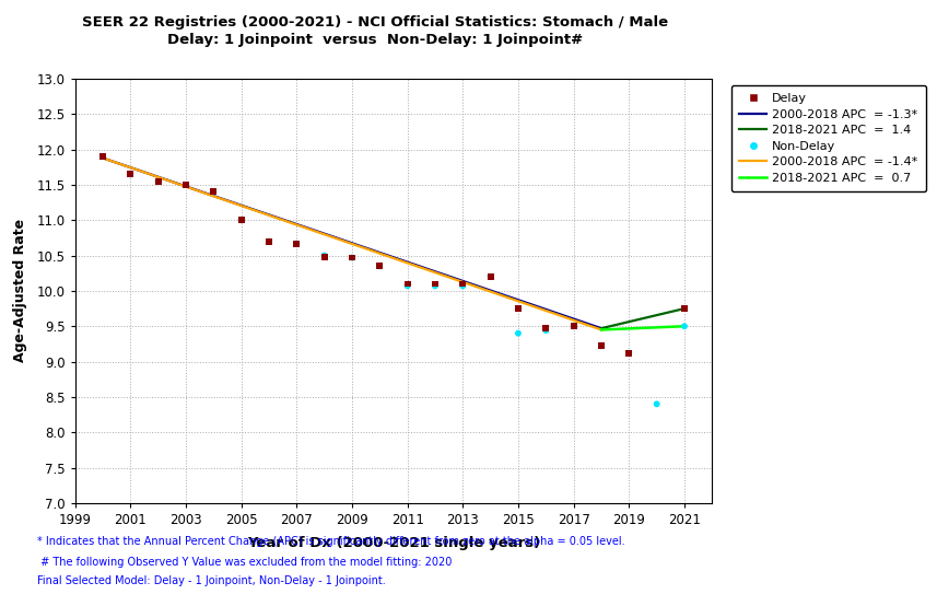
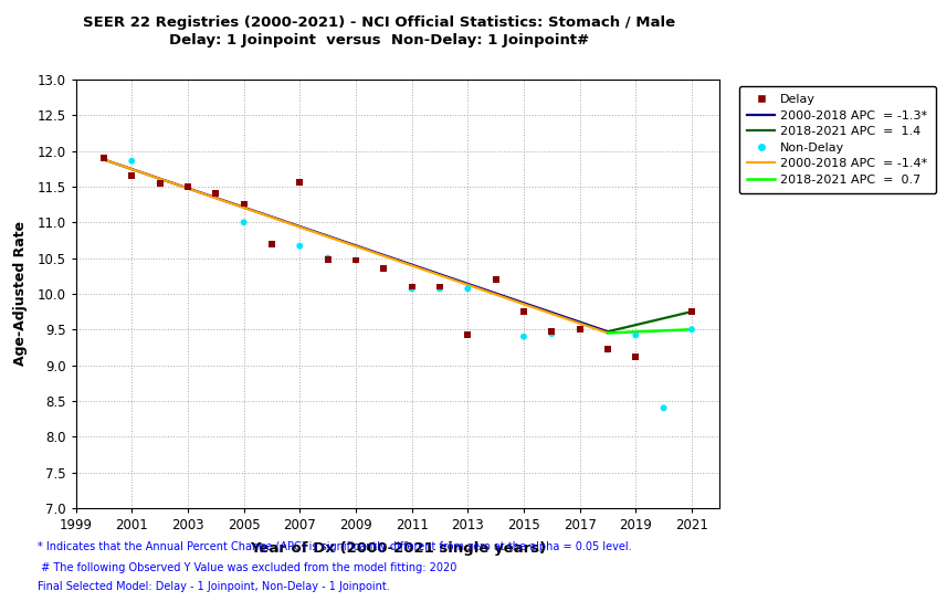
Non-Delay/2001: 11.65 -> 11.86
Delay/2005: 11.00 -> 11.26
Delay/2007: 10.67 -> 11.56
Delay/2013: 10.10 -> 9.42
Non-Delay/2019: 9.12 -> 9.42
